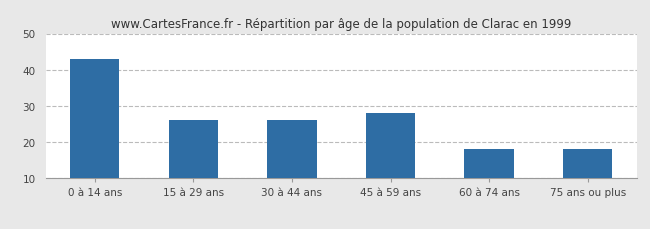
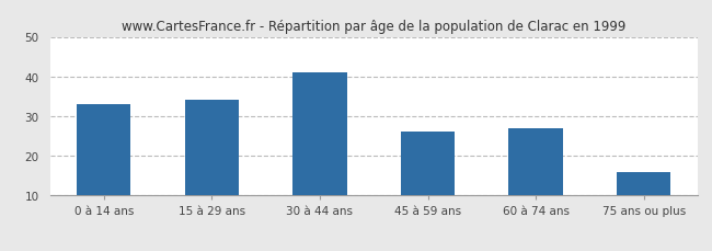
0 à 14 ans: 43 -> 33
15 à 29 ans: 26 -> 34
30 à 44 ans: 26 -> 41
45 à 59 ans: 28 -> 26
60 à 74 ans: 18 -> 27
75 ans ou plus: 18 -> 16
